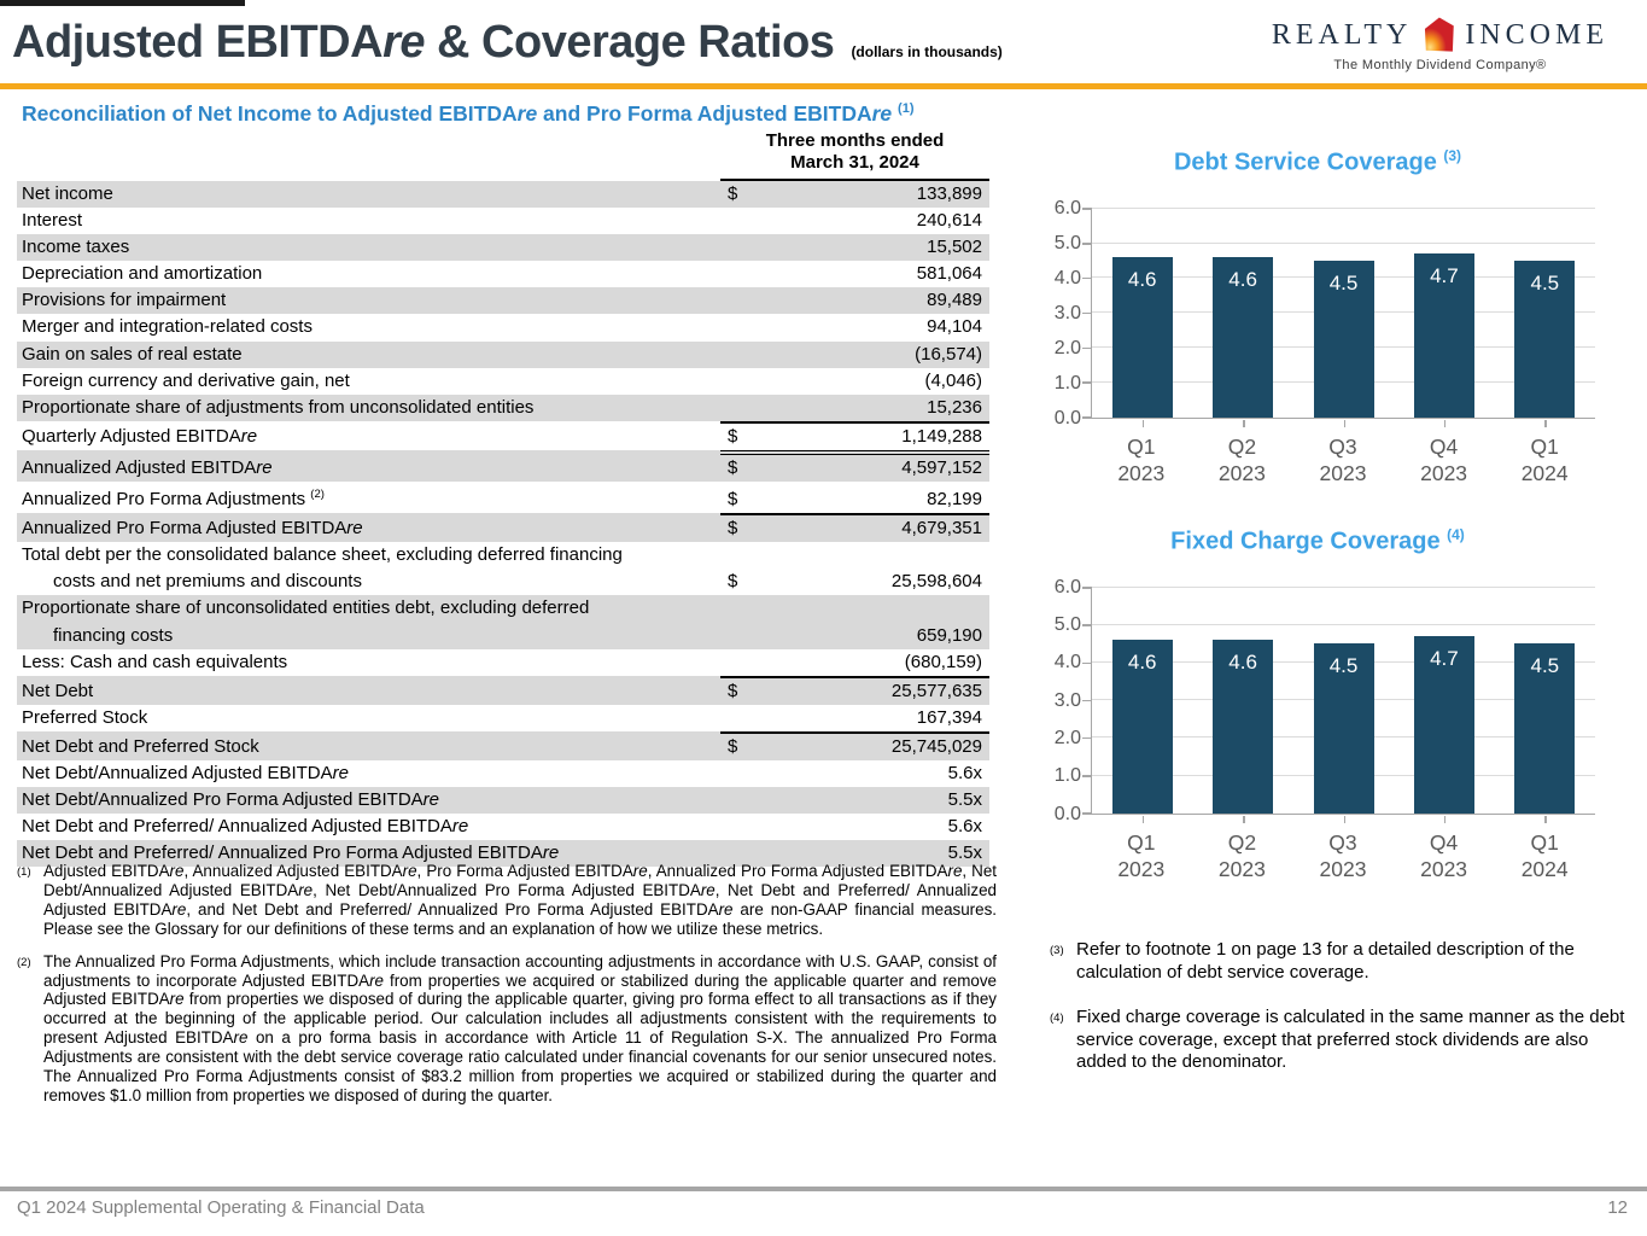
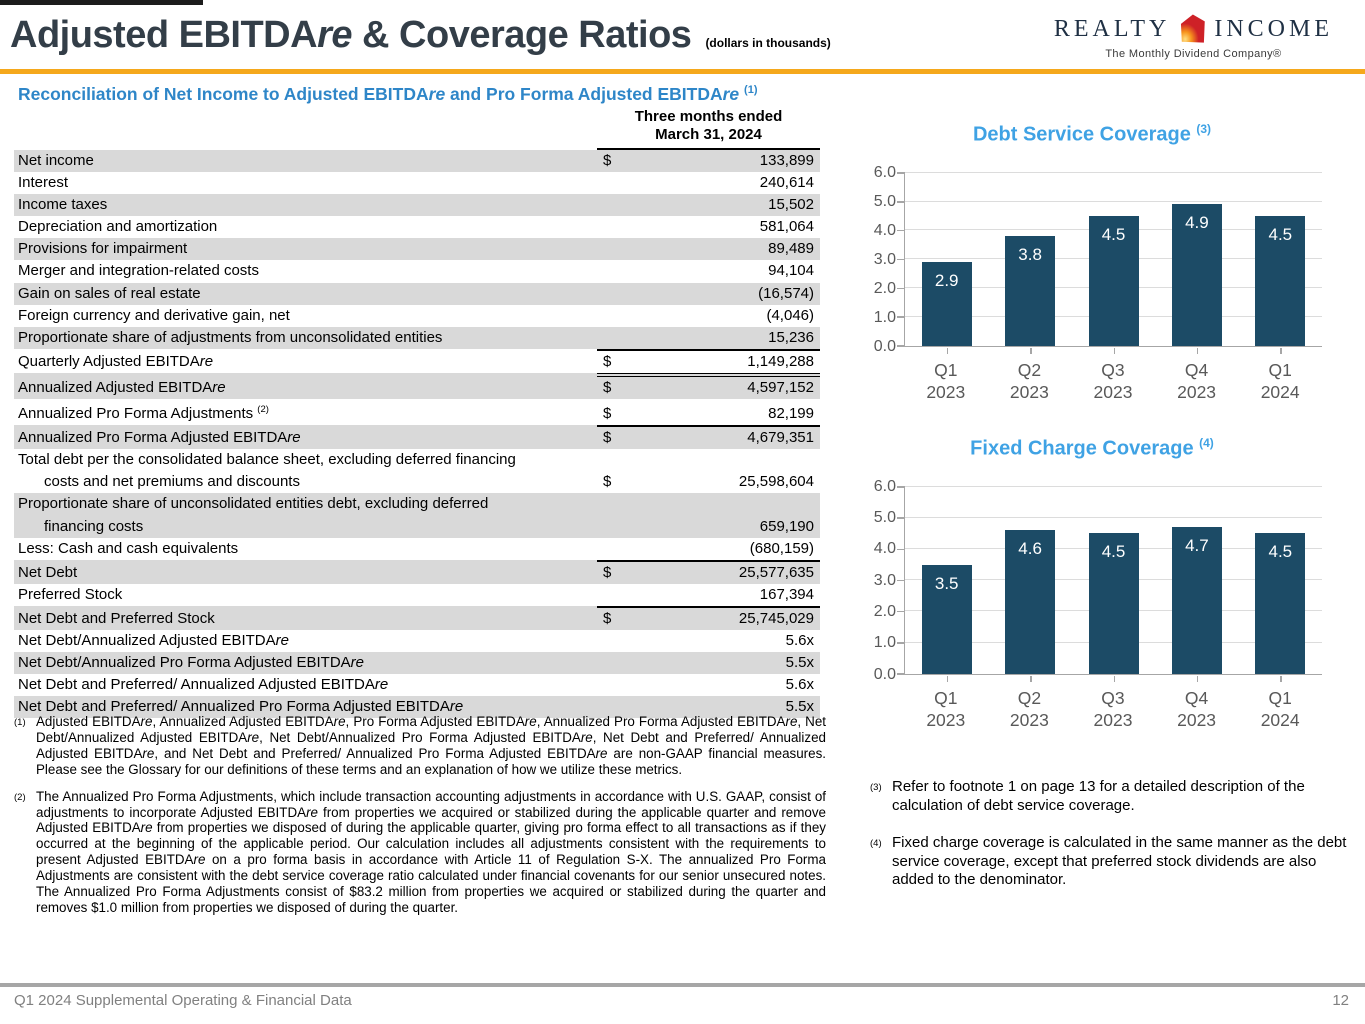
Debt Service Coverage/Q1 2023: 4.6 -> 2.9
Debt Service Coverage/Q2 2023: 4.6 -> 3.8
Debt Service Coverage/Q4 2023: 4.7 -> 4.9
Fixed Charge Coverage/Q1 2023: 4.6 -> 3.5
